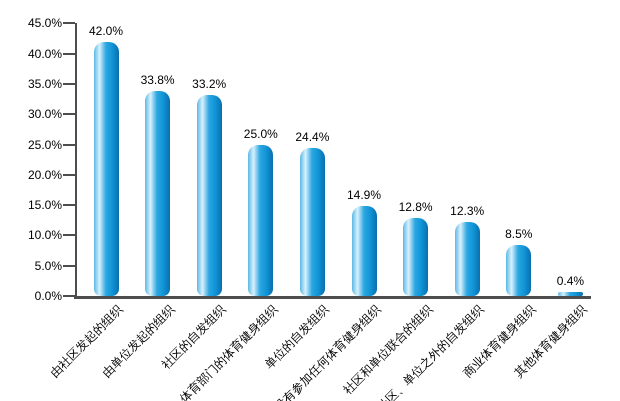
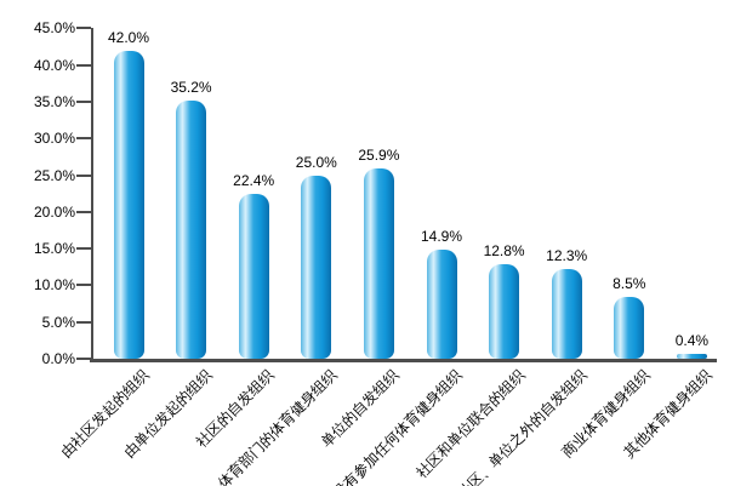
由单位发起的组织: 33.8% -> 35.2%
社区的自发组织: 33.2% -> 22.4%
单位的自发组织: 24.4% -> 25.9%
